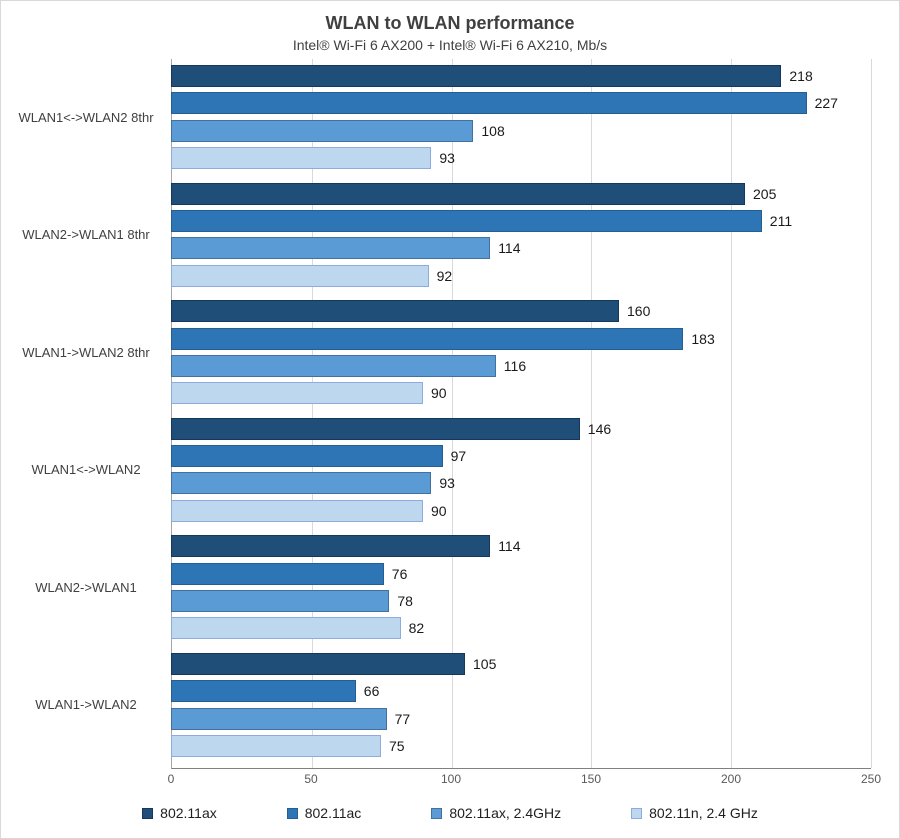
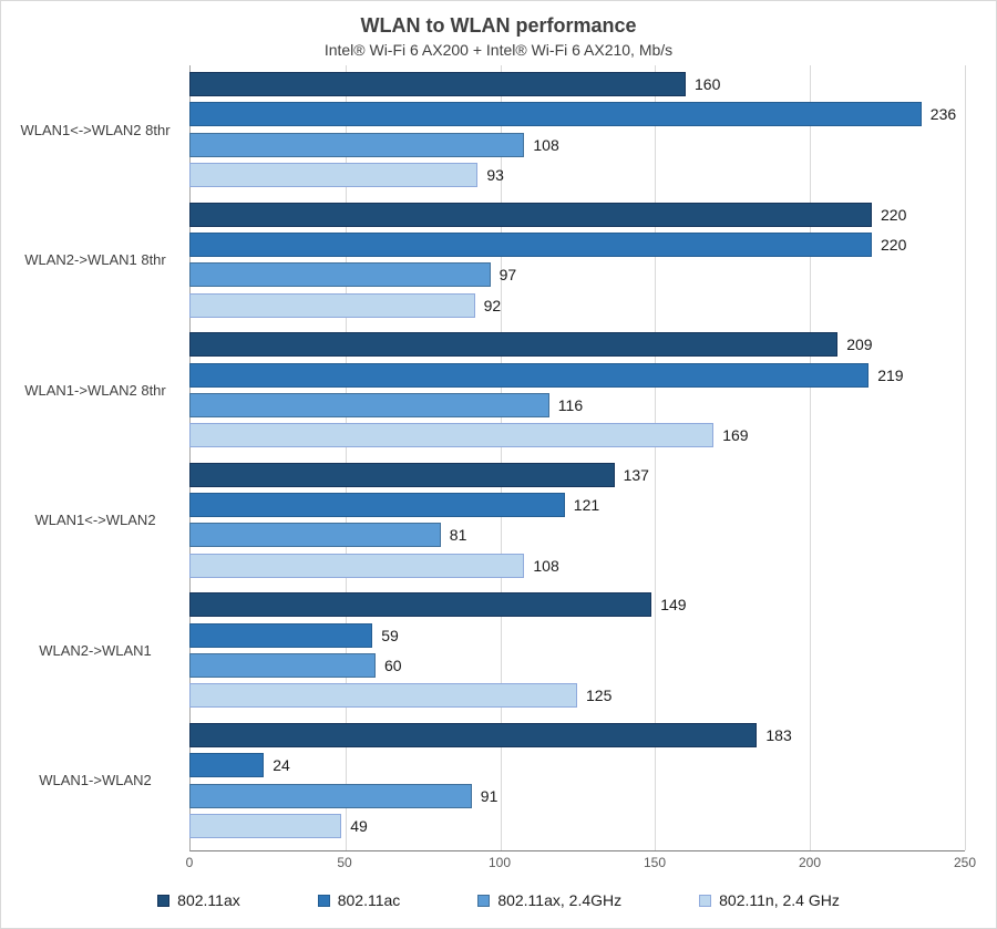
802.11ax/WLAN1<->WLAN2 8thr: 218 -> 160
802.11ac/WLAN1<->WLAN2 8thr: 227 -> 236
802.11ax/WLAN2->WLAN1 8thr: 205 -> 220
802.11ac/WLAN2->WLAN1 8thr: 211 -> 220
802.11ax, 2.4GHz/WLAN2->WLAN1 8thr: 114 -> 97
802.11ax/WLAN1->WLAN2 8thr: 160 -> 209
802.11ac/WLAN1->WLAN2 8thr: 183 -> 219
802.11n, 2.4 GHz/WLAN1->WLAN2 8thr: 90 -> 169
802.11ax/WLAN1<->WLAN2: 146 -> 137
802.11ac/WLAN1<->WLAN2: 97 -> 121
802.11ax, 2.4GHz/WLAN1<->WLAN2: 93 -> 81
802.11n, 2.4 GHz/WLAN1<->WLAN2: 90 -> 108
802.11ax/WLAN2->WLAN1: 114 -> 149
802.11ac/WLAN2->WLAN1: 76 -> 59
802.11ax, 2.4GHz/WLAN2->WLAN1: 78 -> 60
802.11n, 2.4 GHz/WLAN2->WLAN1: 82 -> 125
802.11ax/WLAN1->WLAN2: 105 -> 183
802.11ac/WLAN1->WLAN2: 66 -> 24
802.11ax, 2.4GHz/WLAN1->WLAN2: 77 -> 91
802.11n, 2.4 GHz/WLAN1->WLAN2: 75 -> 49
